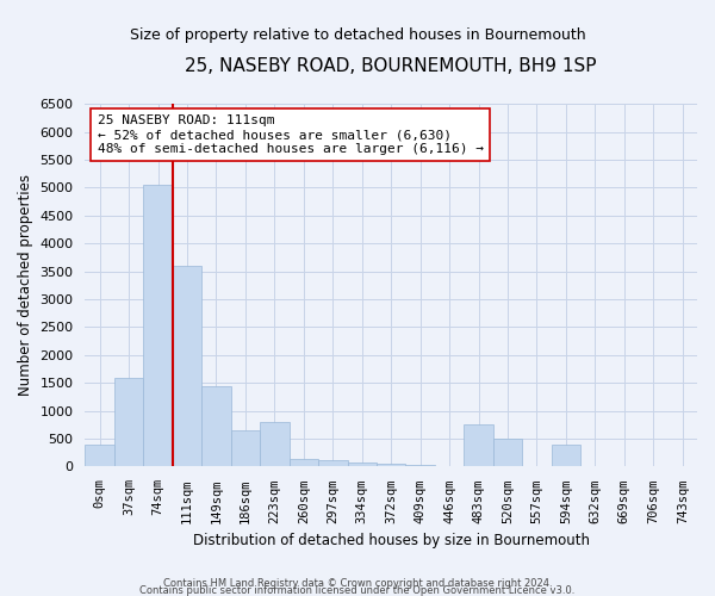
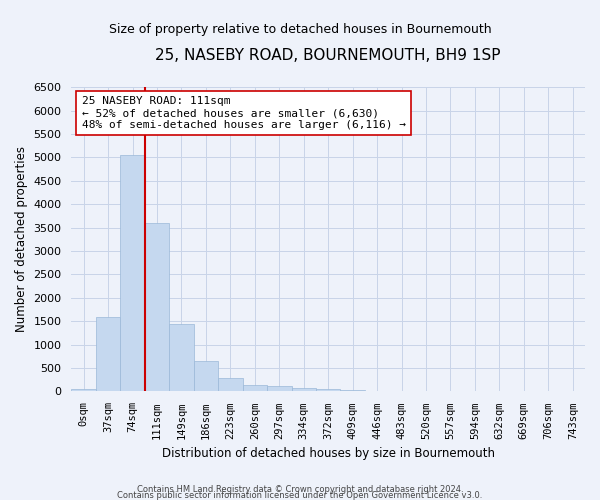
0sqm: 400 -> 60
223sqm: 800 -> 290
483sqm: 750 -> 0
520sqm: 500 -> 0
594sqm: 400 -> 0
